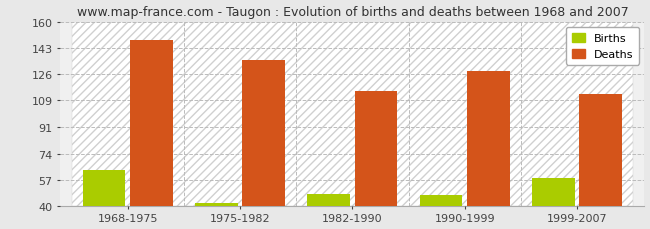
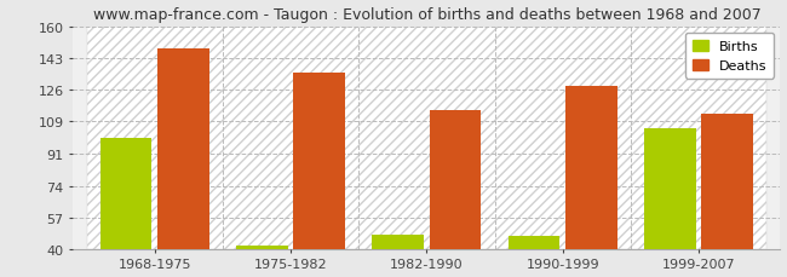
Births/1968-1975: 63 -> 100
Births/1999-2007: 58 -> 105
